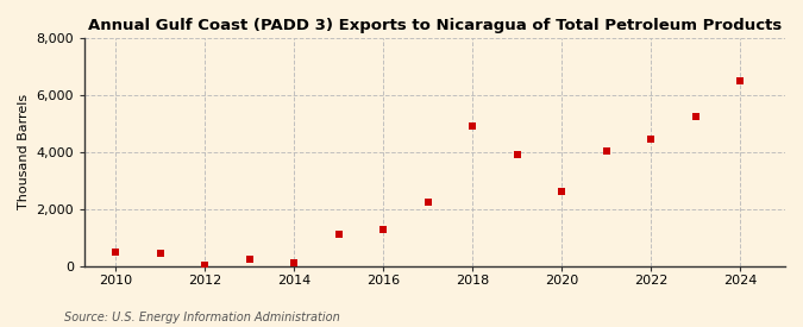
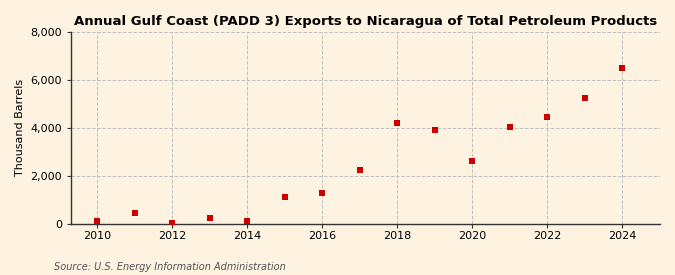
2010: 500 -> 100
2018: 4,900 -> 4,200
